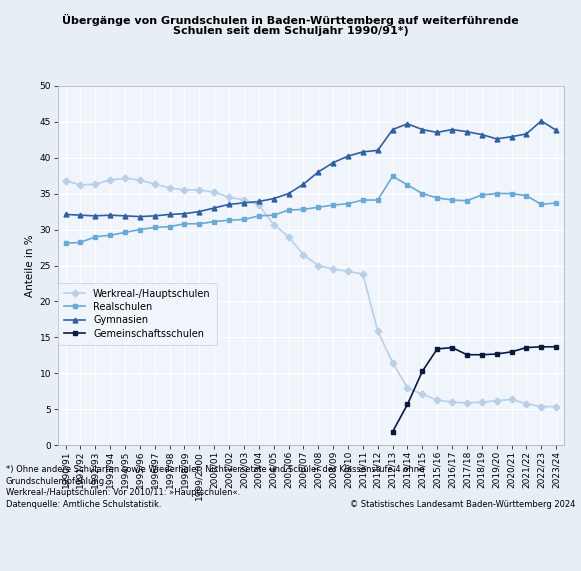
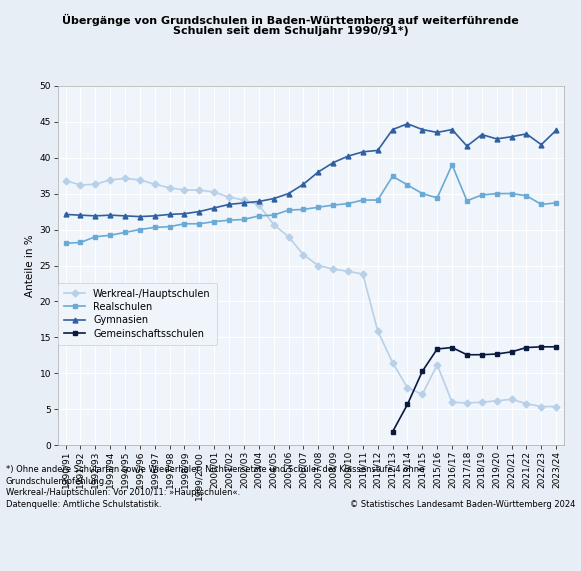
Werkreal-/Hauptschulen/2015/16: 6.3 -> 11.2
Realschulen/2016/17: 34.1 -> 39.0
Gymnasien/2017/18: 43.6 -> 41.6
Gymnasien/2022/23: 45.1 -> 41.8
